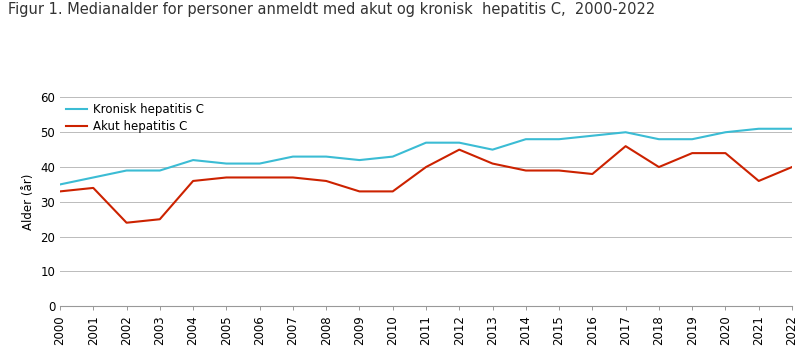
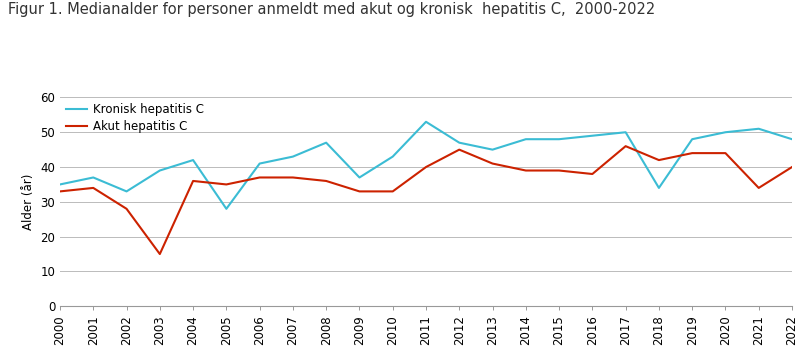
Kronisk hepatitis C/2002: 39 -> 33
Akut hepatitis C/2002: 24 -> 28
Akut hepatitis C/2003: 25 -> 15
Kronisk hepatitis C/2005: 41 -> 28
Akut hepatitis C/2005: 37 -> 35
Kronisk hepatitis C/2008: 43 -> 47
Kronisk hepatitis C/2009: 42 -> 37
Kronisk hepatitis C/2011: 47 -> 53
Kronisk hepatitis C/2018: 48 -> 34
Akut hepatitis C/2018: 40 -> 42
Akut hepatitis C/2021: 36 -> 34
Kronisk hepatitis C/2022: 51 -> 48
